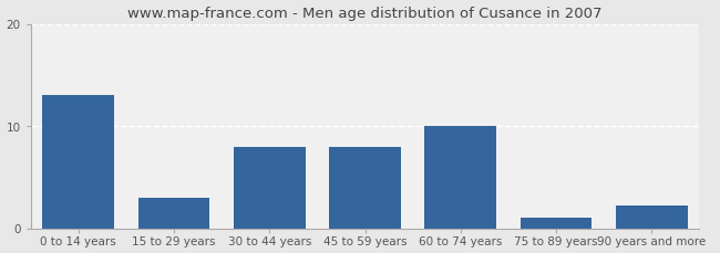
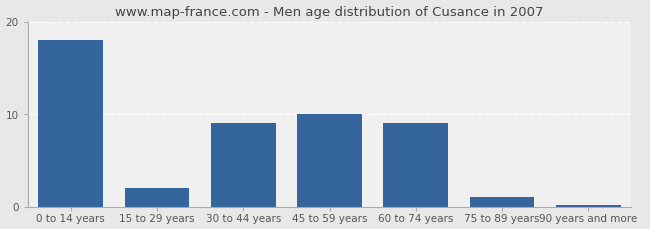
0 to 14 years: 13.0 -> 18.0
15 to 29 years: 3.0 -> 2.0
30 to 44 years: 8.0 -> 9.0
45 to 59 years: 8.0 -> 10.0
60 to 74 years: 10.0 -> 9.0
90 years and more: 2.2 -> 0.2
